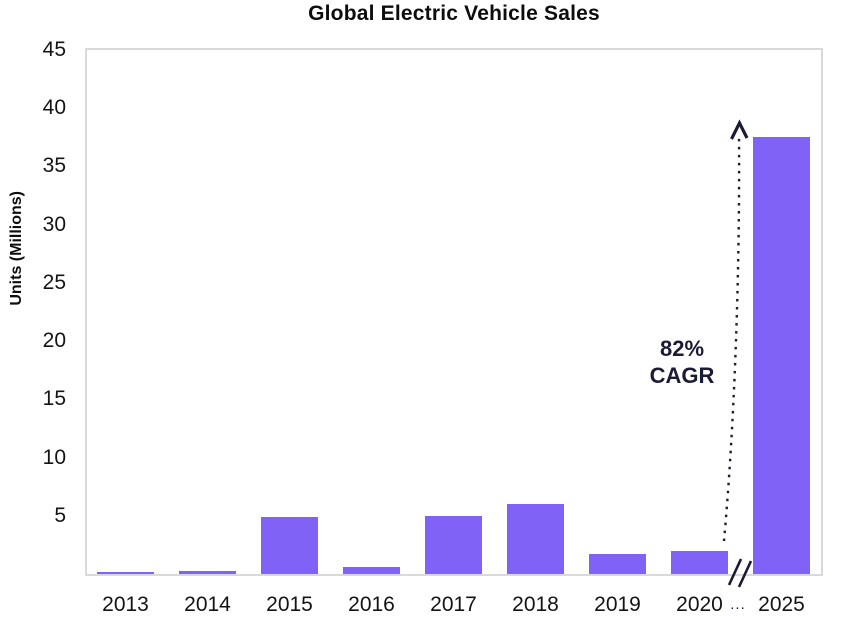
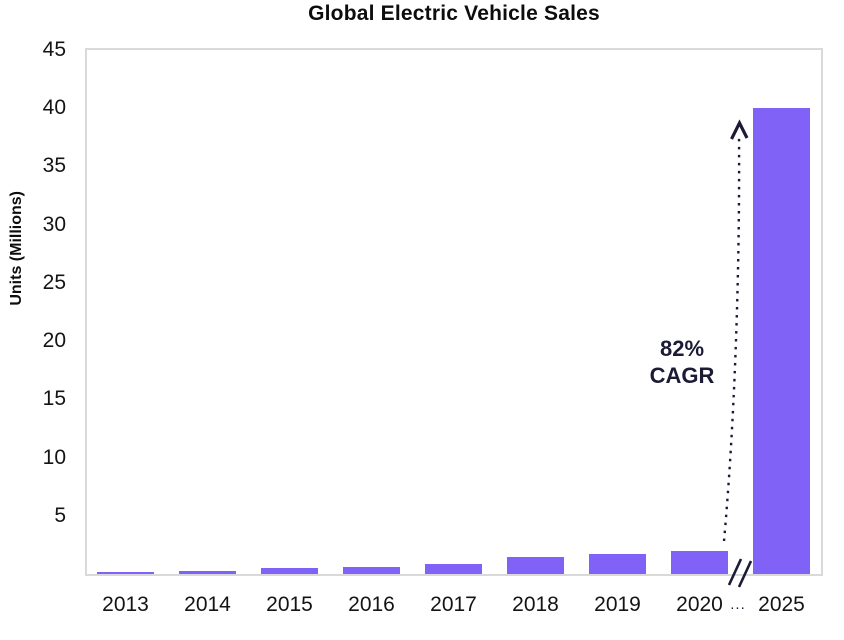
2015: 4.9 -> 0.5
2017: 5.0 -> 0.9
2018: 6.0 -> 1.5
2025: 37.5 -> 40.0
